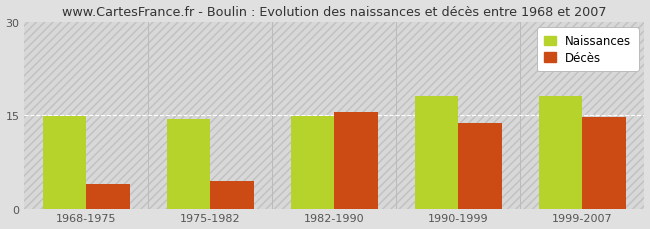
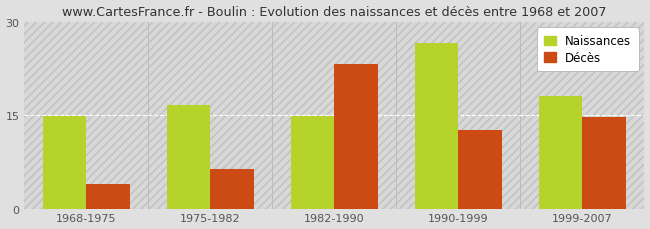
Naissances/1975-1982: 14.3 -> 16.6
Décès/1975-1982: 4.5 -> 6.4
Décès/1982-1990: 15.5 -> 23.2
Naissances/1990-1999: 18.0 -> 26.6
Décès/1990-1999: 13.7 -> 12.6
